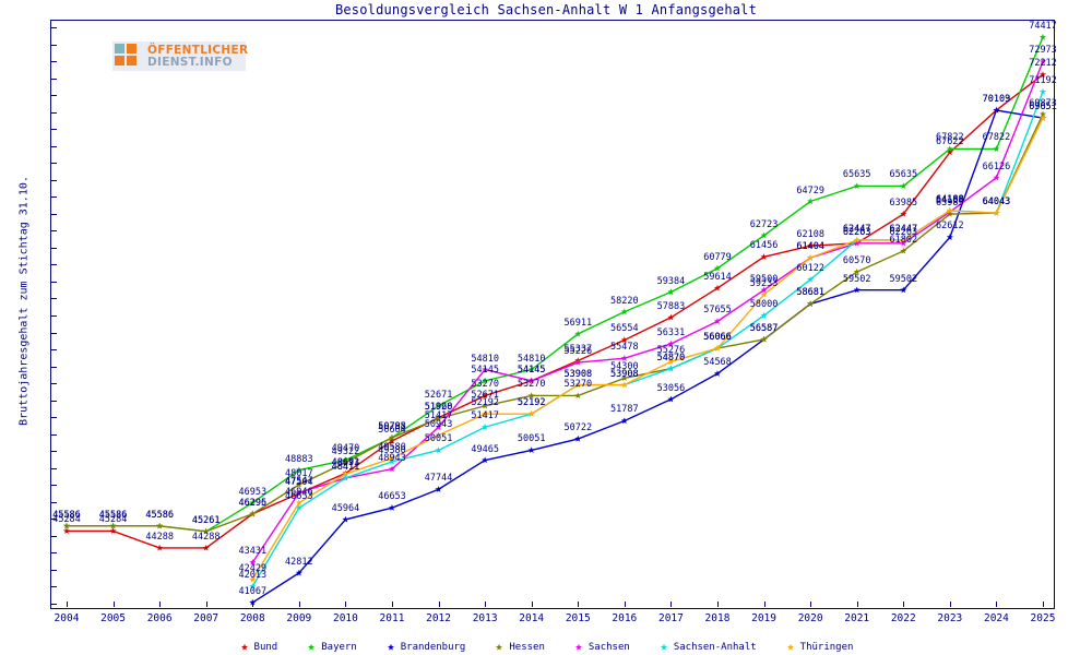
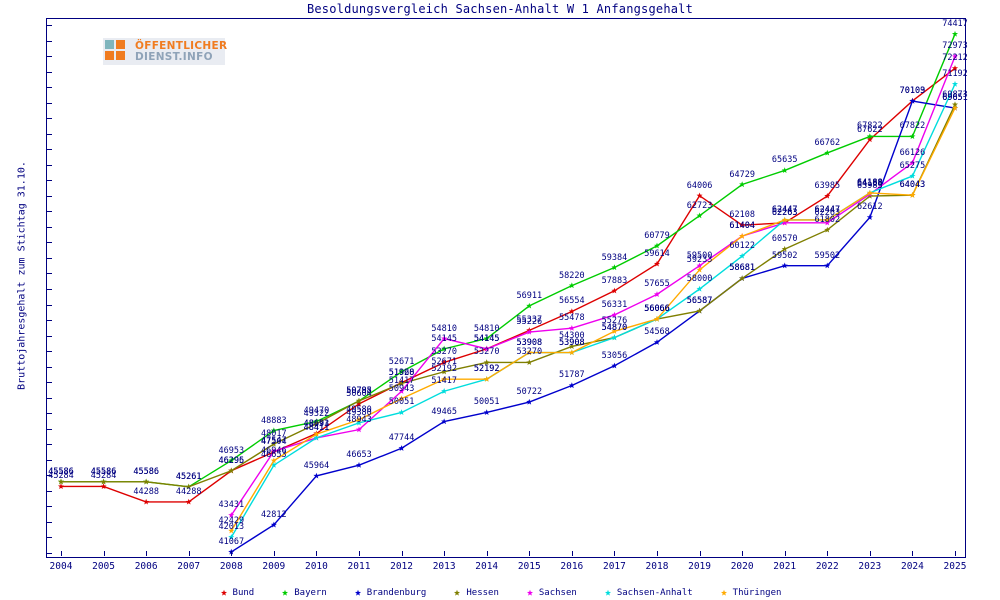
Bund/2019: 61456 -> 64006
Bayern/2022: 65635 -> 66762
Sachsen-Anhalt/2024: 64043 -> 65275
